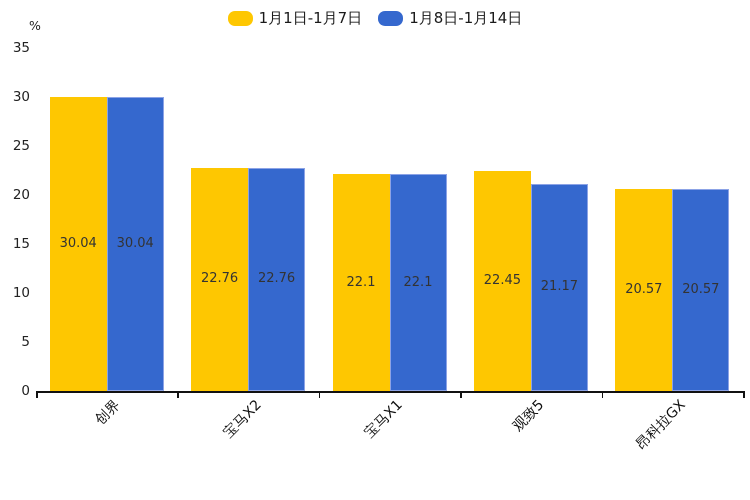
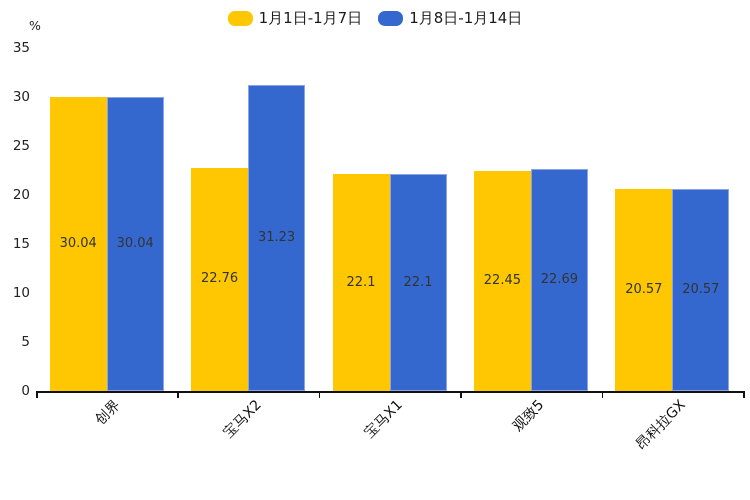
1月8日-1月14日/宝马X2: 22.76 -> 31.23
1月8日-1月14日/观致5: 21.17 -> 22.69
